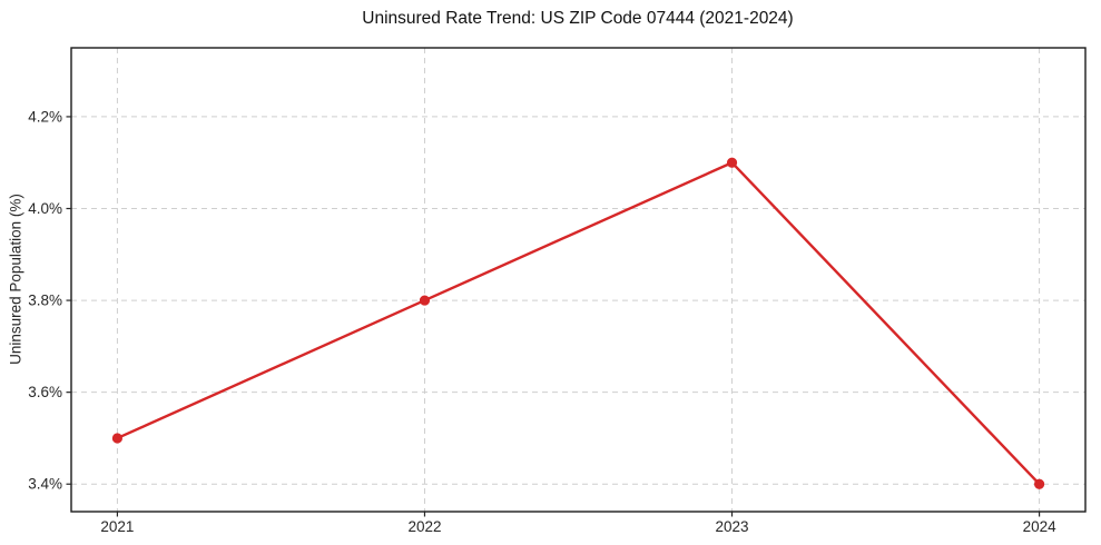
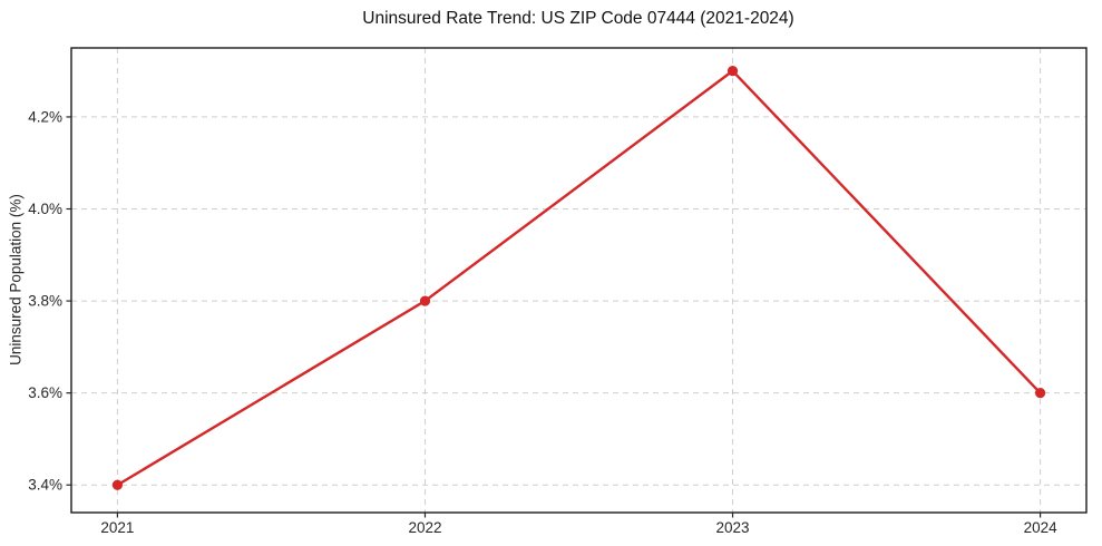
2021: 3.5% -> 3.4%
2023: 4.1% -> 4.3%
2024: 3.4% -> 3.6%
